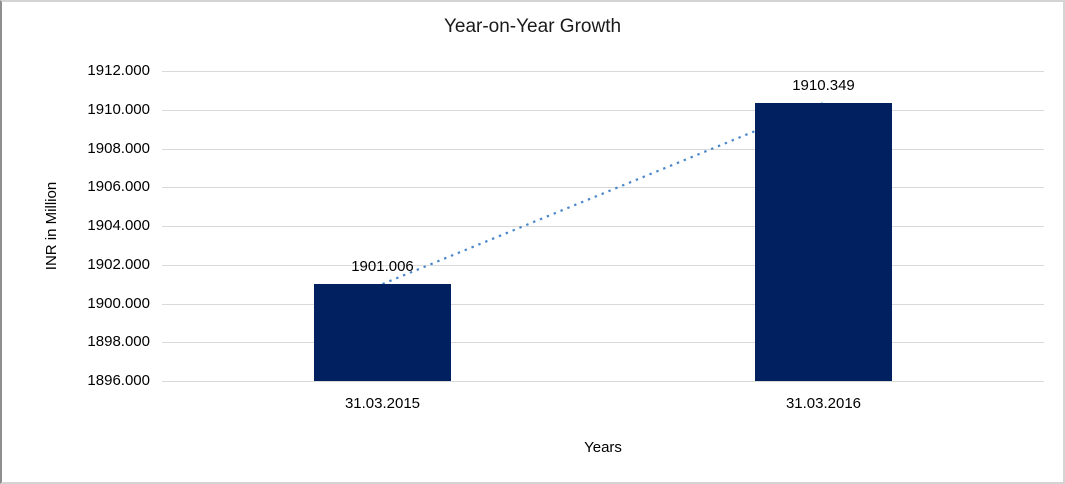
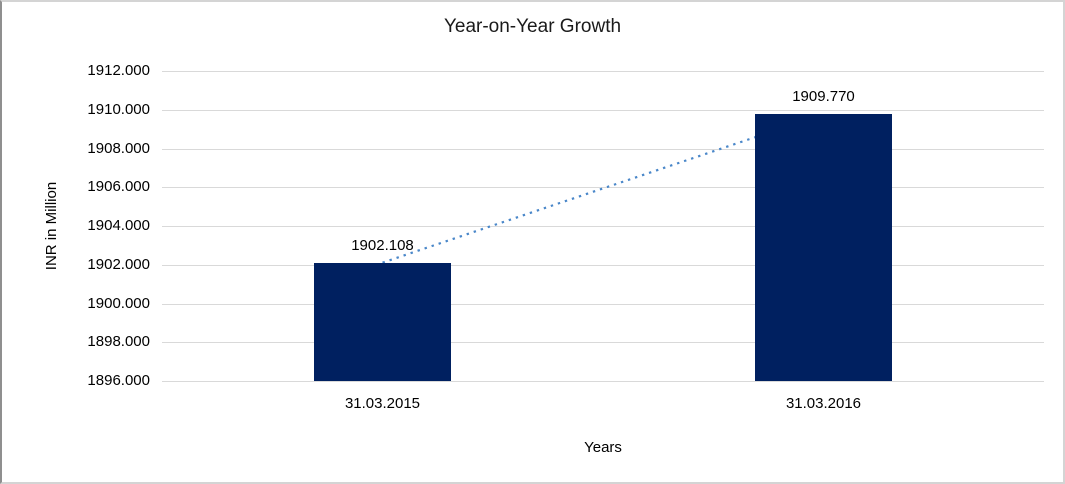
31.03.2015: 1901.006 -> 1902.108
31.03.2016: 1910.349 -> 1909.770
